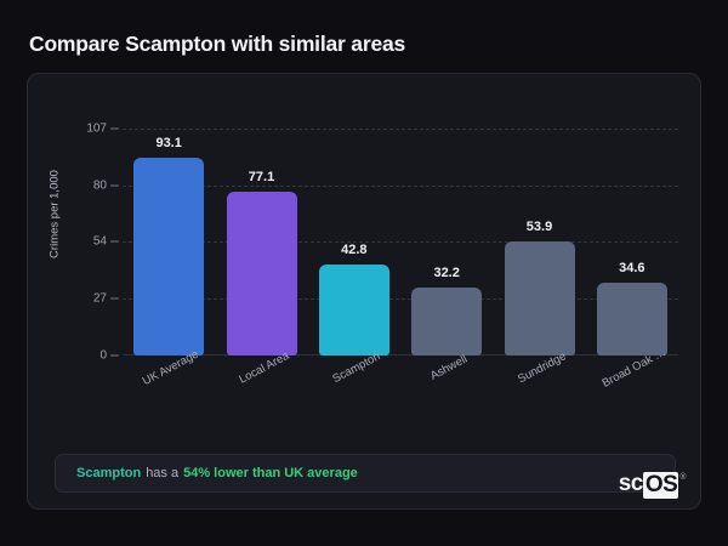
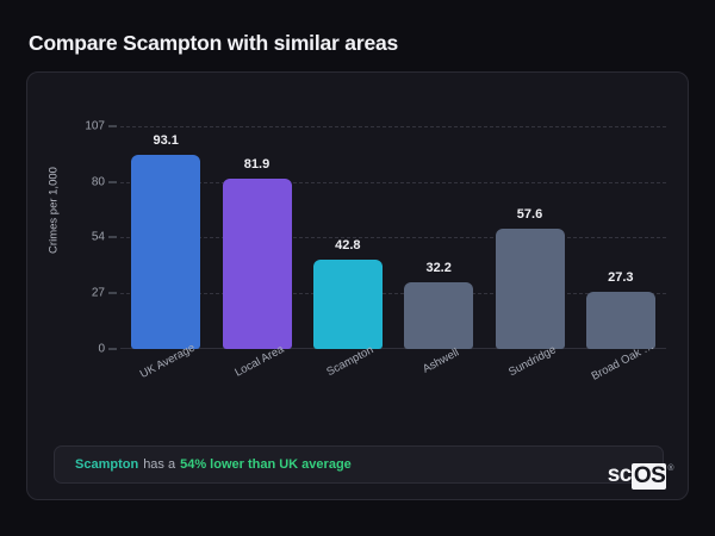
Local Area: 77.1 -> 81.9
Sundridge: 53.9 -> 57.6
Broad Oak …: 34.6 -> 27.3
